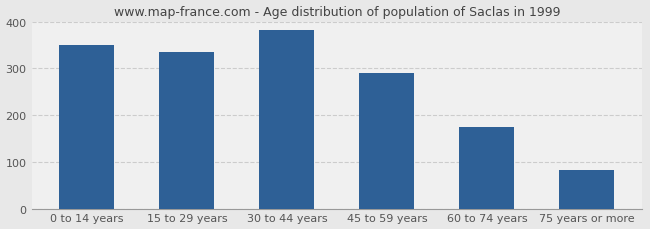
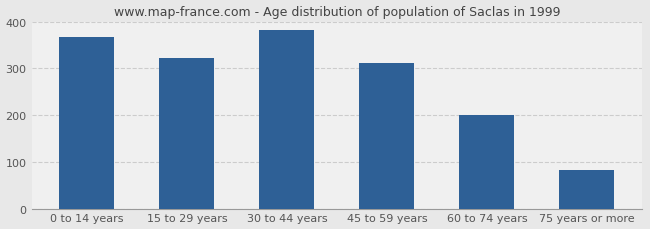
0 to 14 years: 350 -> 367
15 to 29 years: 335 -> 322
45 to 59 years: 290 -> 312
60 to 74 years: 175 -> 201
